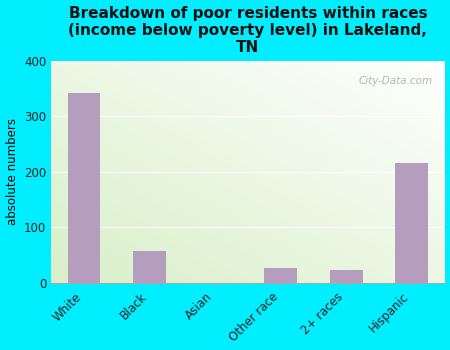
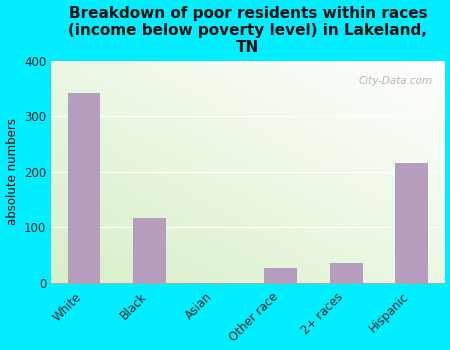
Black: 57 -> 116
2+ races: 23 -> 36
